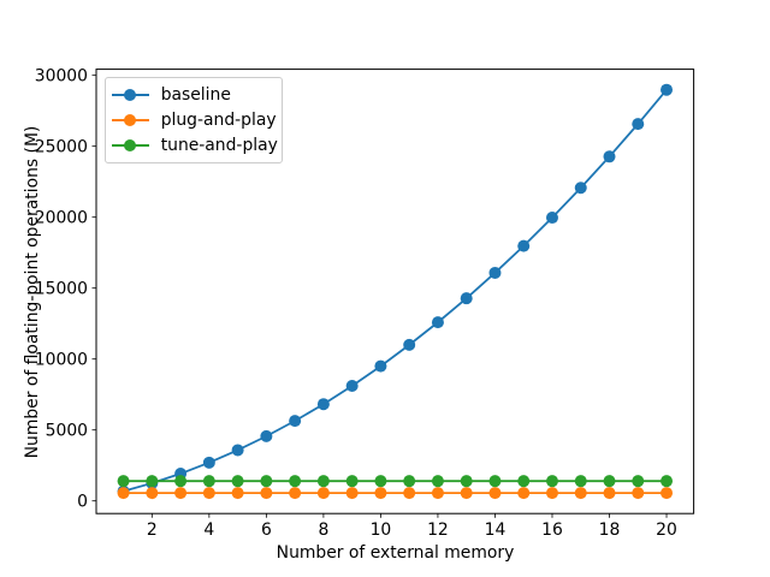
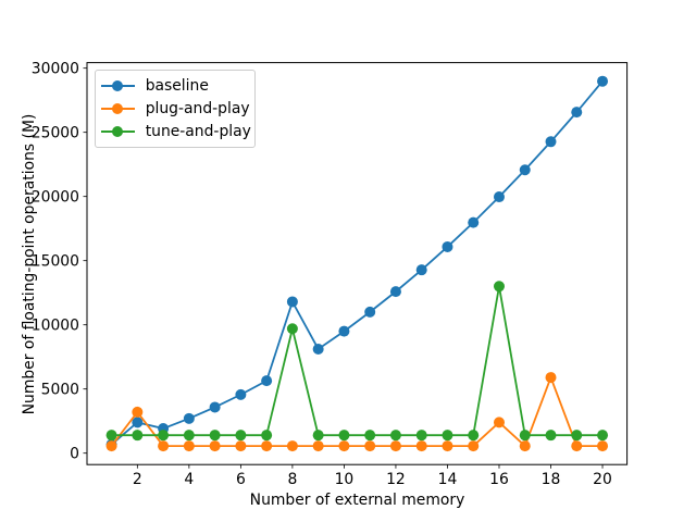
baseline/2: 1200 -> 2400
plug-and-play/2: 600 -> 3200
baseline/8: 6800 -> 11800
tune-and-play/8: 1400 -> 9700
plug-and-play/16: 600 -> 2400
tune-and-play/16: 1400 -> 13000
plug-and-play/18: 600 -> 5900
